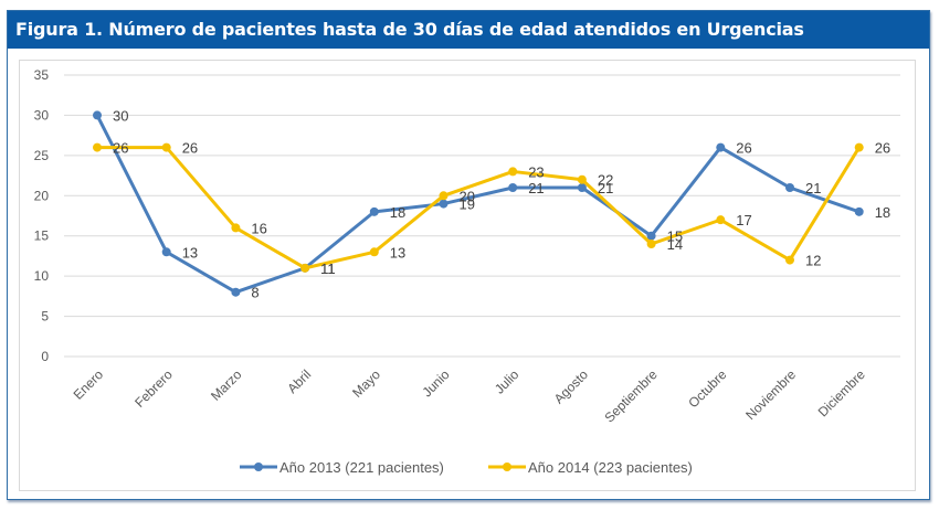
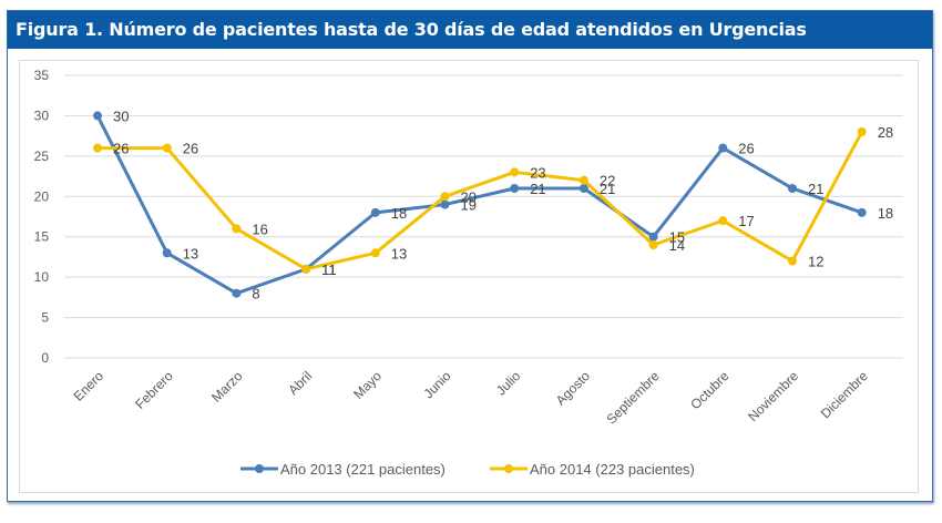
Año 2014 (223 pacientes)/Diciembre: 26 -> 28
